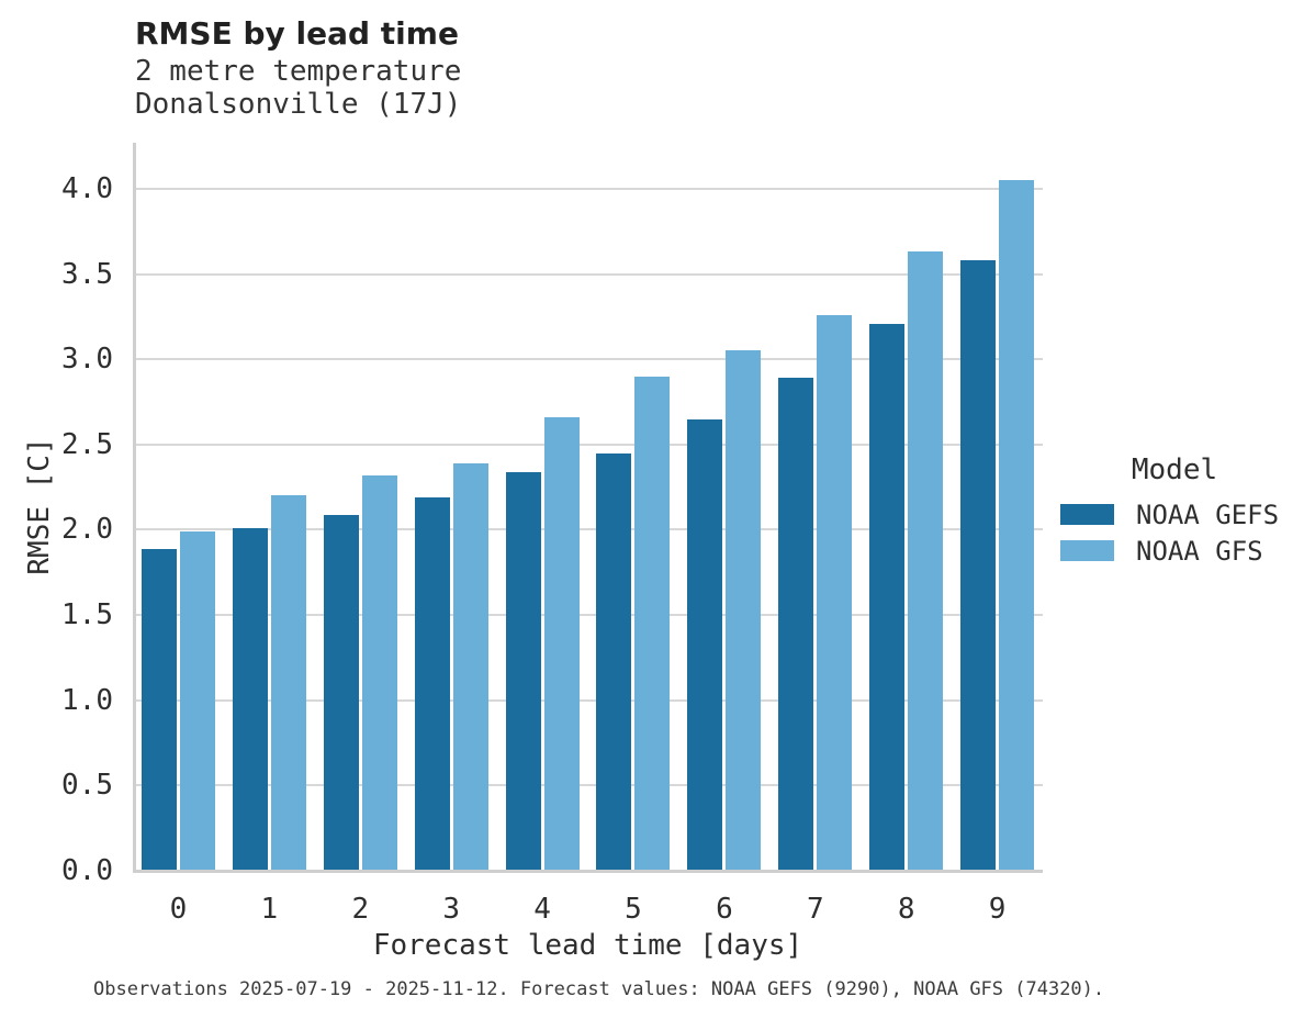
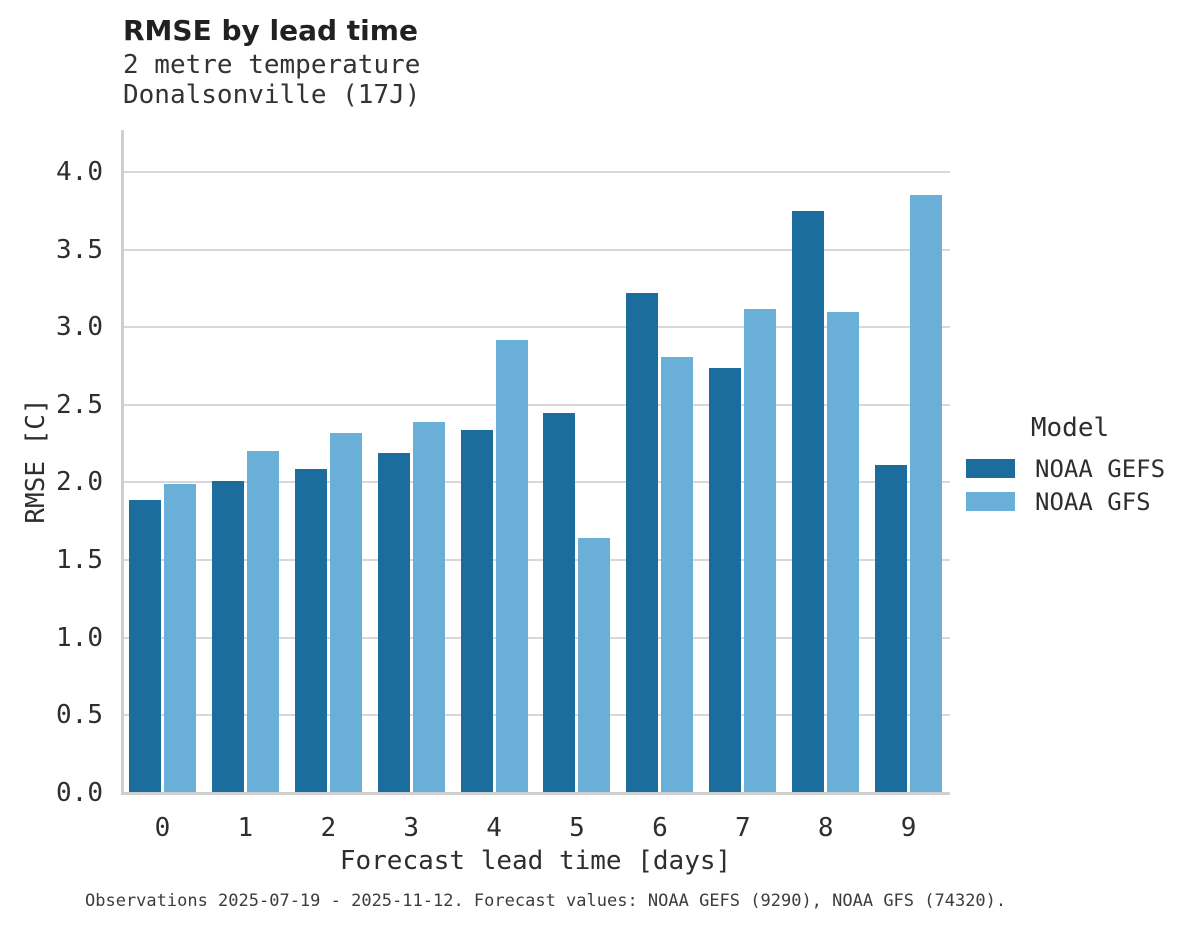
NOAA GFS/4: 2.66 -> 2.92
NOAA GFS/5: 2.90 -> 1.64
NOAA GEFS/6: 2.65 -> 3.22
NOAA GFS/6: 3.05 -> 2.81
NOAA GEFS/7: 2.89 -> 2.74
NOAA GFS/7: 3.26 -> 3.12
NOAA GEFS/8: 3.21 -> 3.75
NOAA GFS/8: 3.63 -> 3.10
NOAA GEFS/9: 3.58 -> 2.11
NOAA GFS/9: 4.05 -> 3.85
